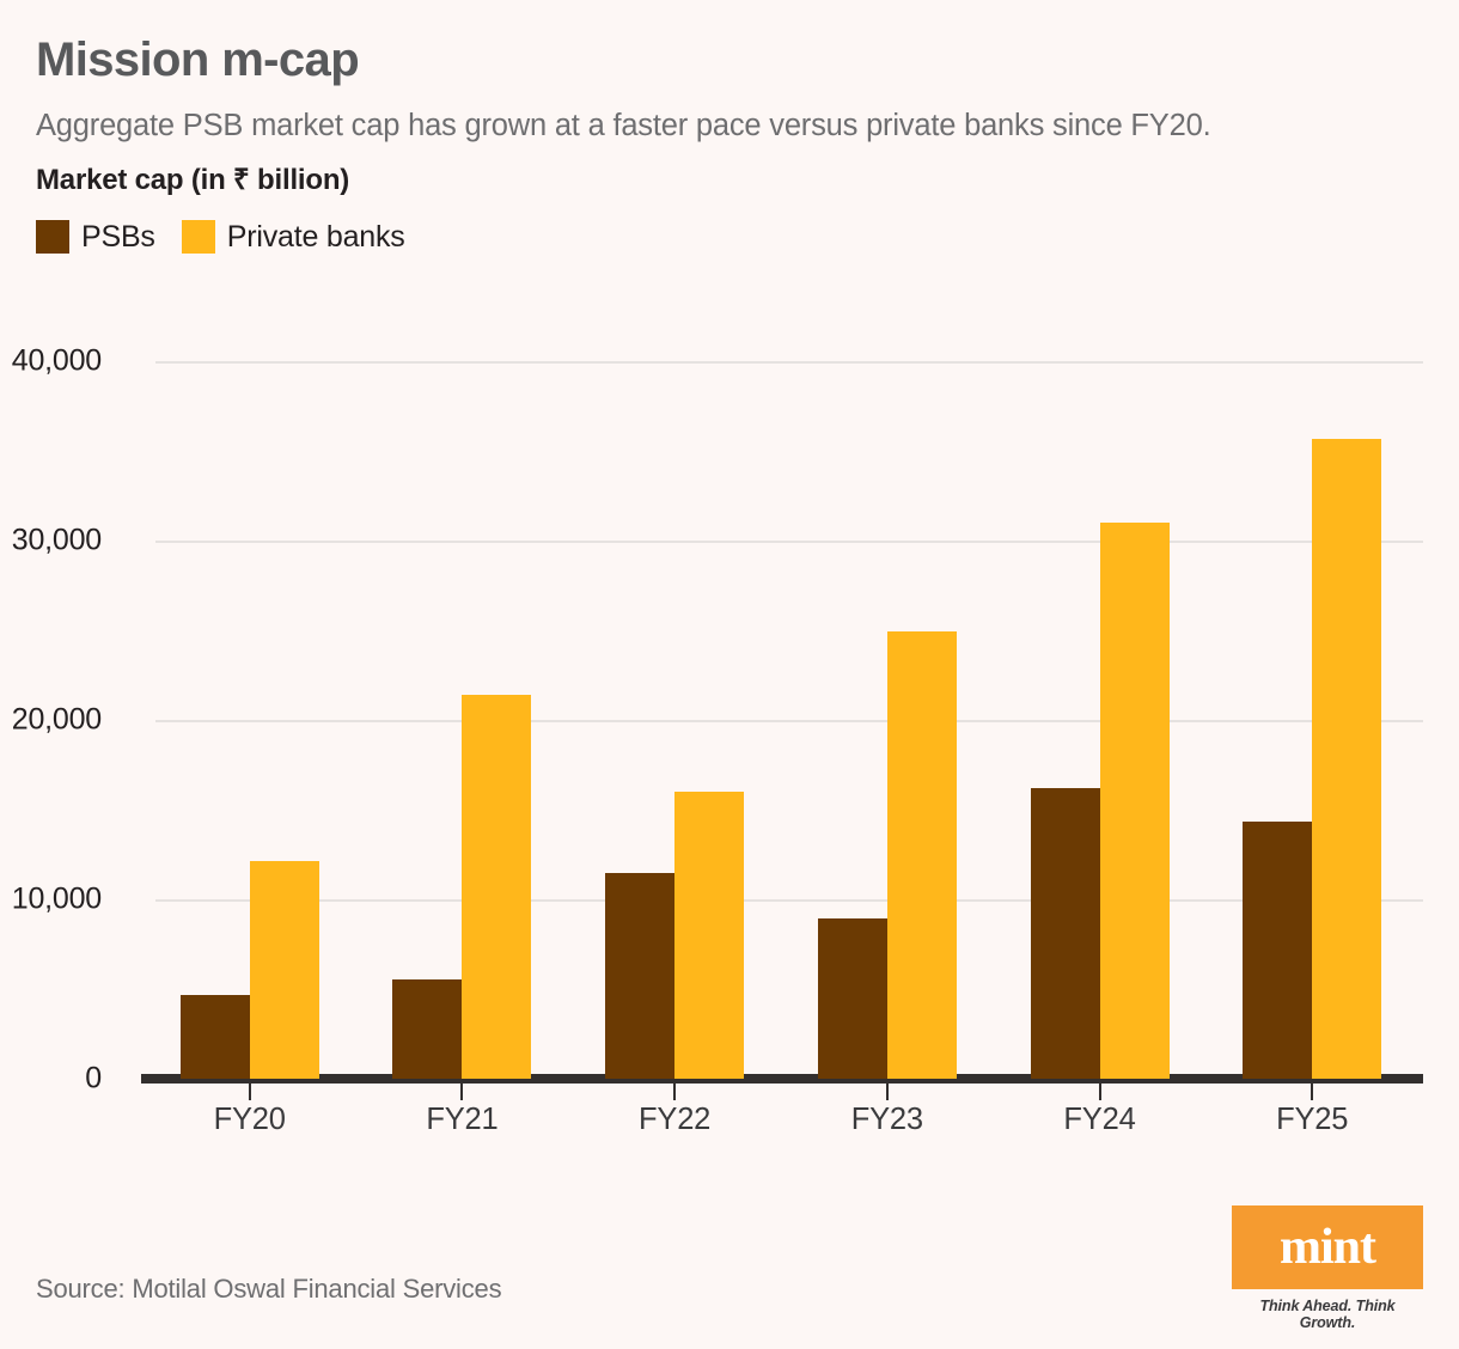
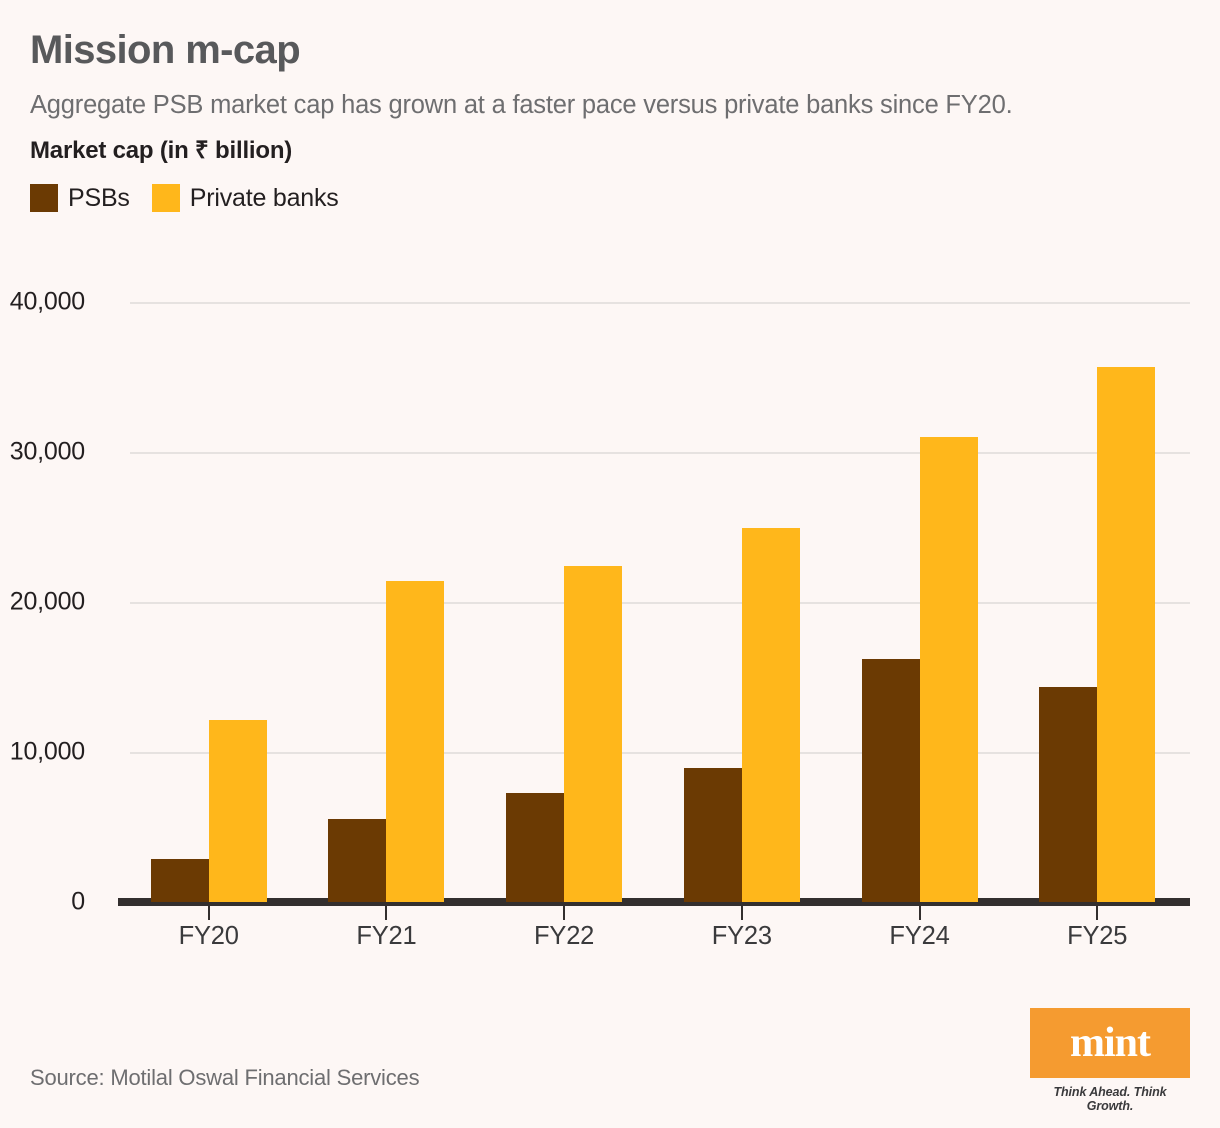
PSBs/FY20: 4700 -> 2900
PSBs/FY22: 11500 -> 7300
Private banks/FY22: 16000 -> 22400
